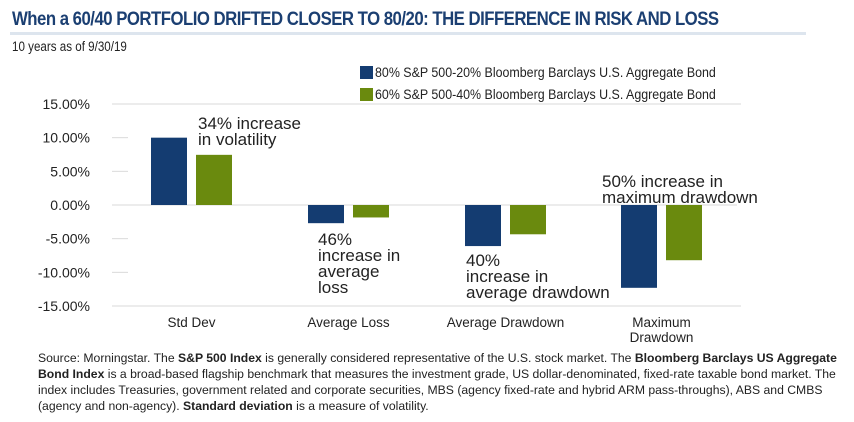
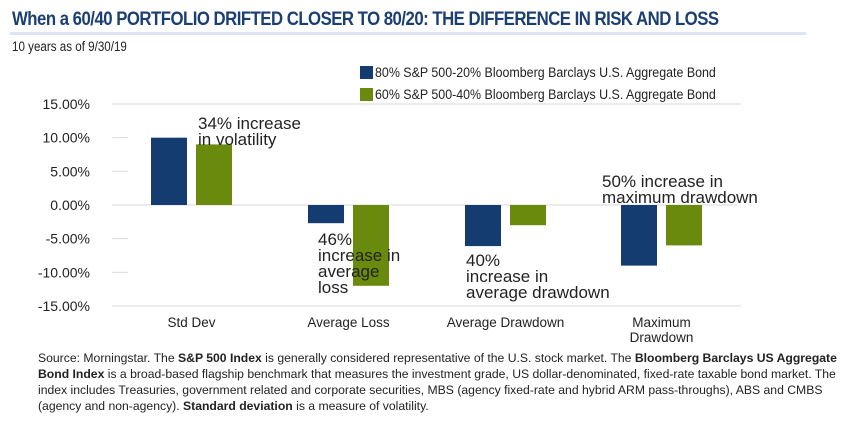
60% S&P 500-40% Bloomberg Barclays U.S. Aggregate Bond/Std Dev: 7% -> 9%
60% S&P 500-40% Bloomberg Barclays U.S. Aggregate Bond/Average Loss: -2% -> -12%
60% S&P 500-40% Bloomberg Barclays U.S. Aggregate Bond/Average Drawdown: -4% -> -3%
80% S&P 500-20% Bloomberg Barclays U.S. Aggregate Bond/Maximum Drawdown: -12% -> -9%
60% S&P 500-40% Bloomberg Barclays U.S. Aggregate Bond/Maximum Drawdown: -8% -> -6%
